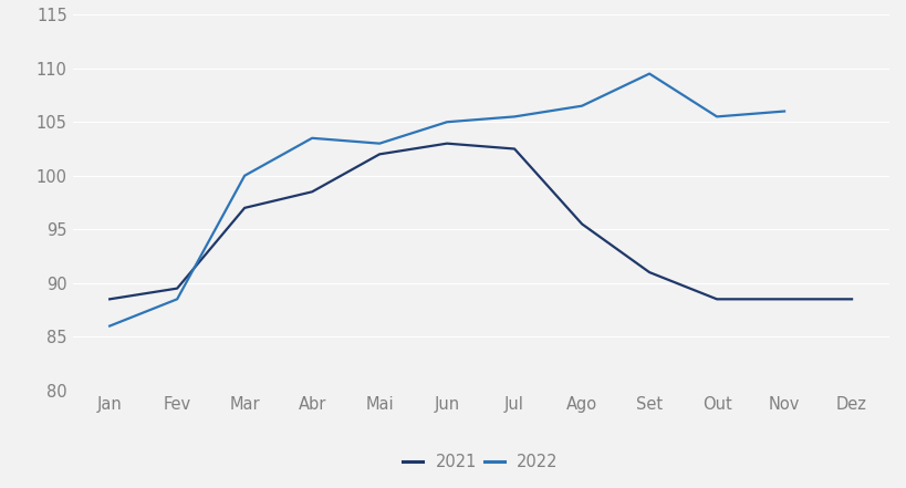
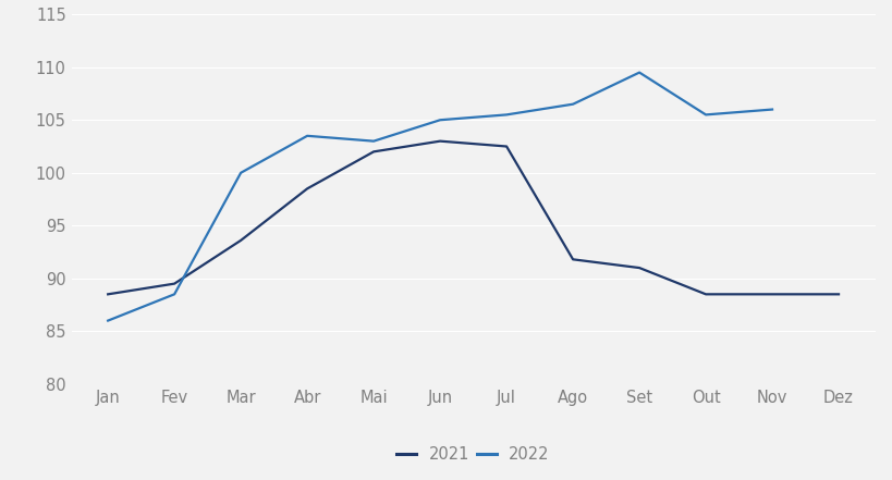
2021/Mar: 97.0 -> 93.6
2021/Ago: 95.5 -> 91.8
